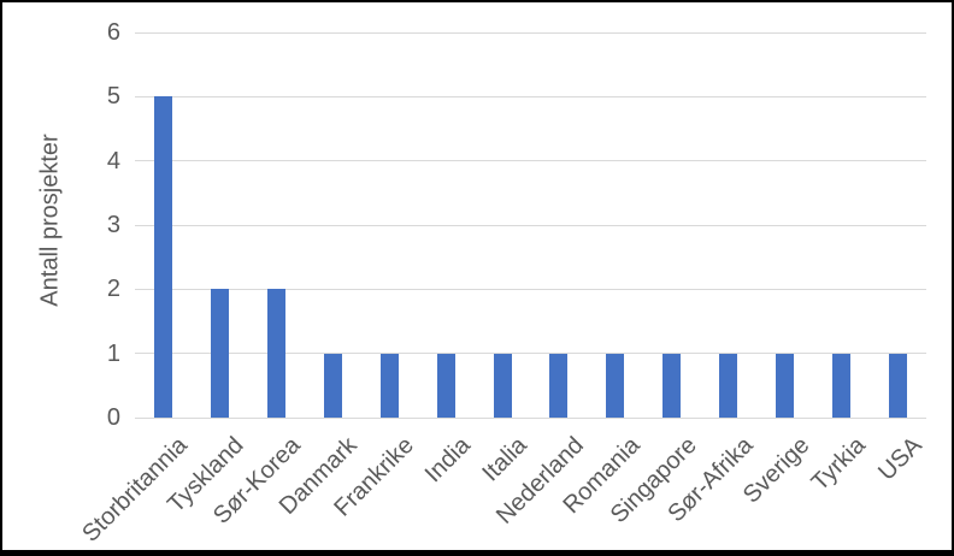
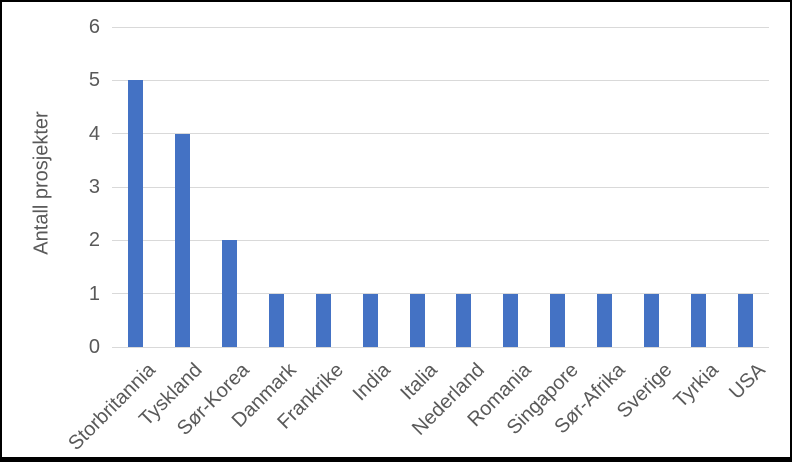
Tyskland: 2 -> 4
